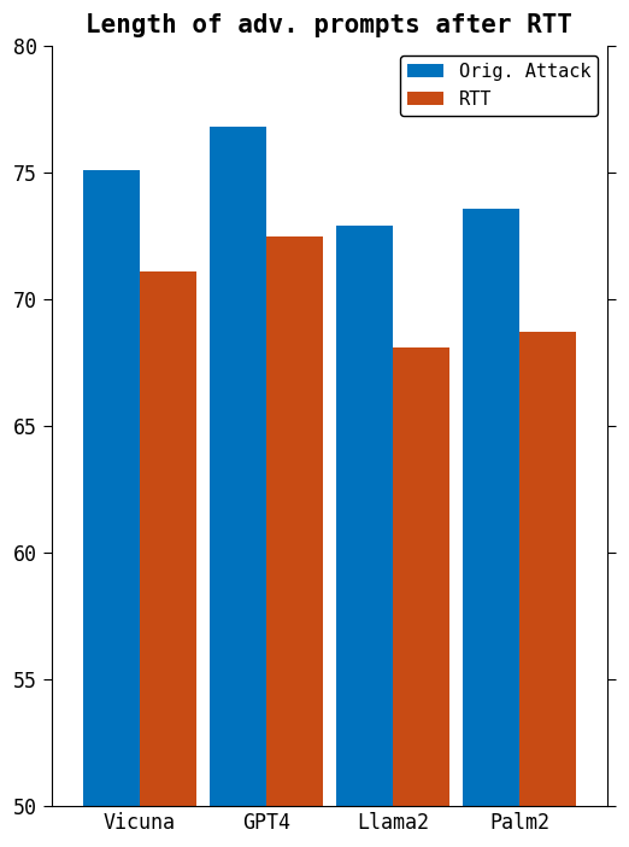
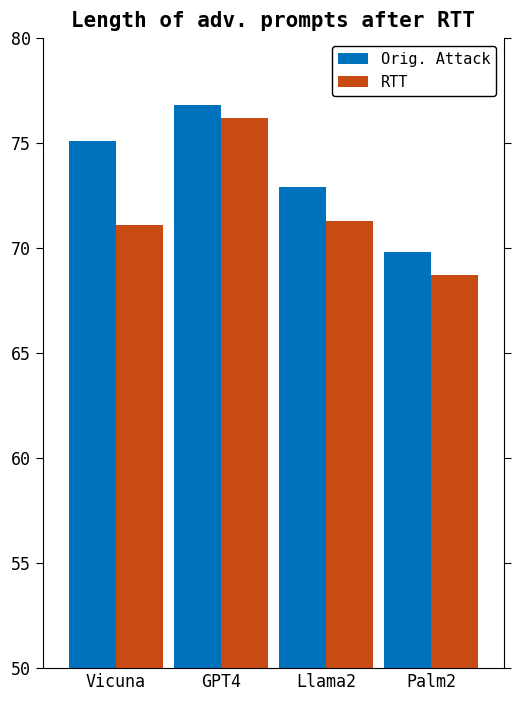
RTT/GPT4: 72.5 -> 76.2
RTT/Llama2: 68.1 -> 71.3
Orig. Attack/Palm2: 73.6 -> 69.8
